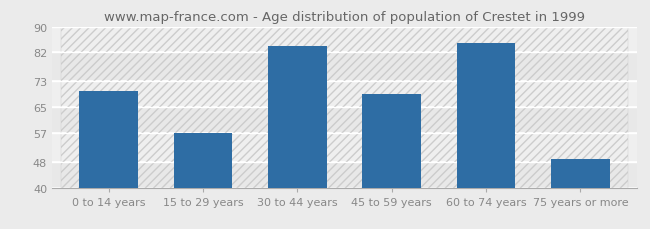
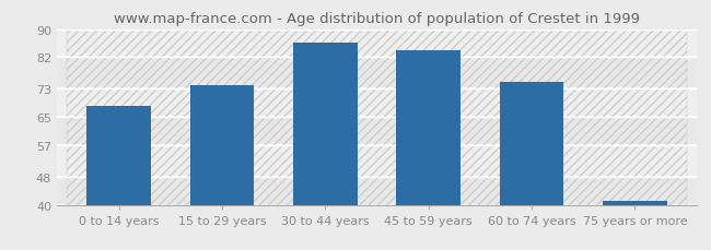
0 to 14 years: 70 -> 68
15 to 29 years: 57 -> 74
30 to 44 years: 84 -> 86
45 to 59 years: 69 -> 84
60 to 74 years: 85 -> 75
75 years or more: 49 -> 41
